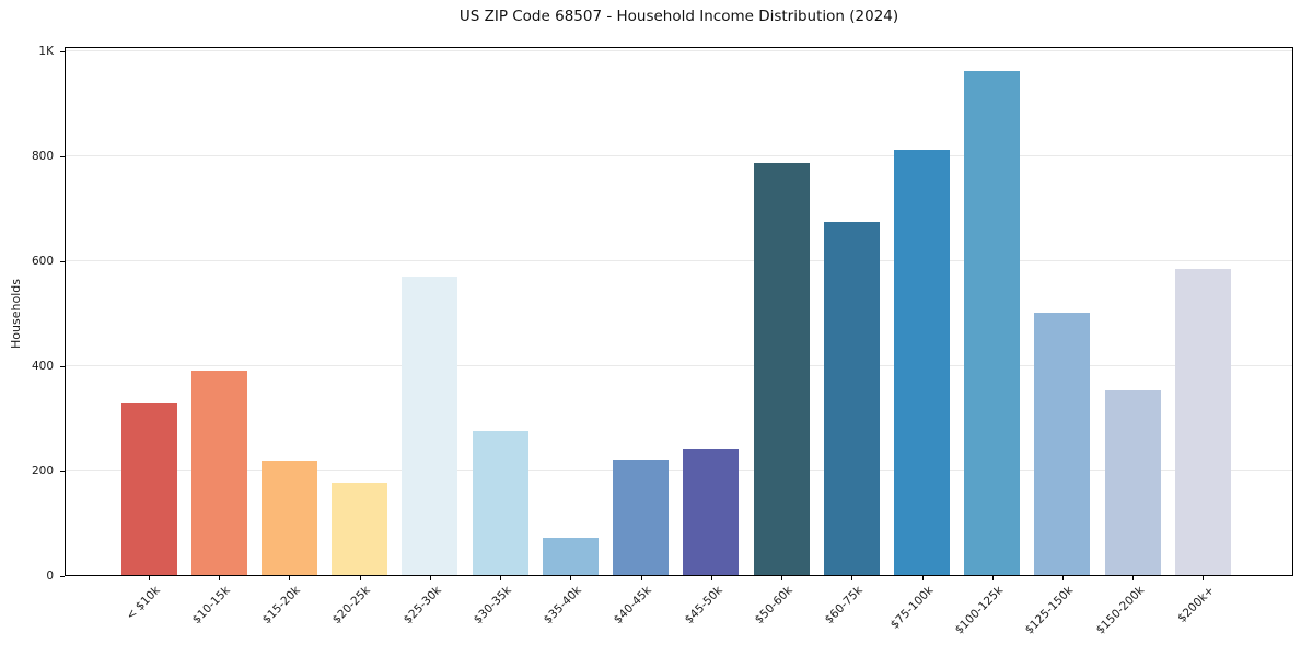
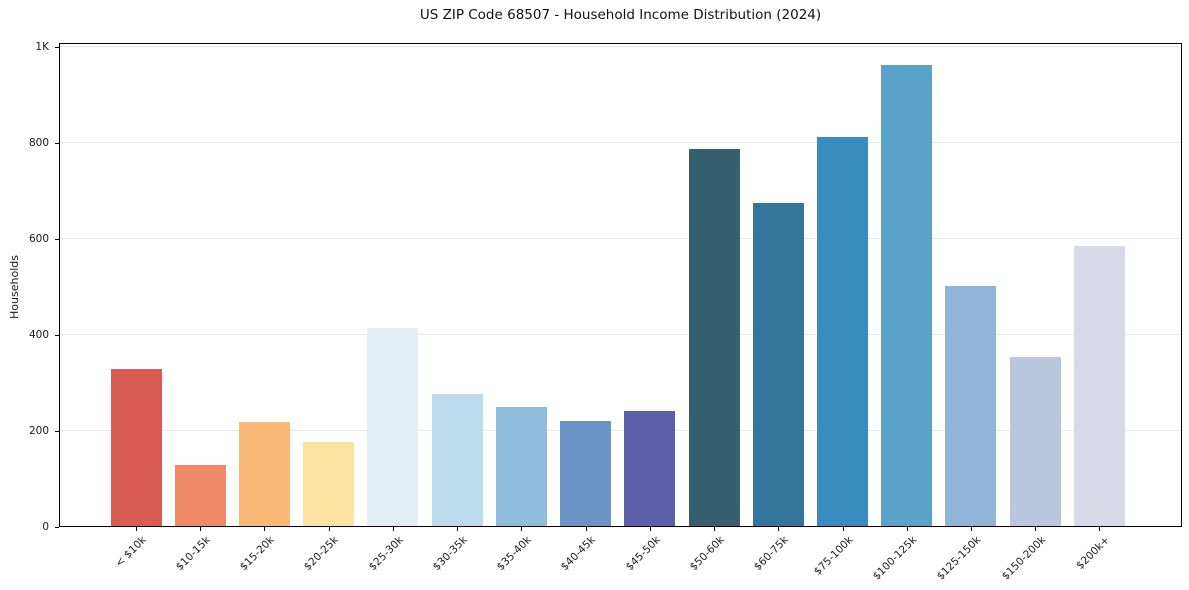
$10-15k: 390 -> 130
$25-30k: 570 -> 410
$35-40k: 70 -> 250
